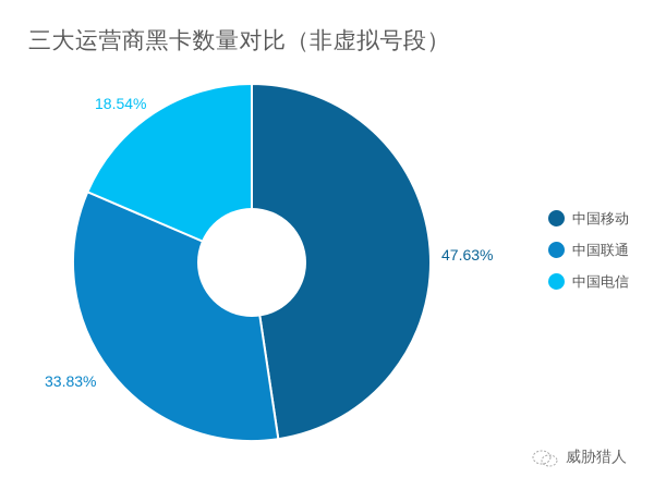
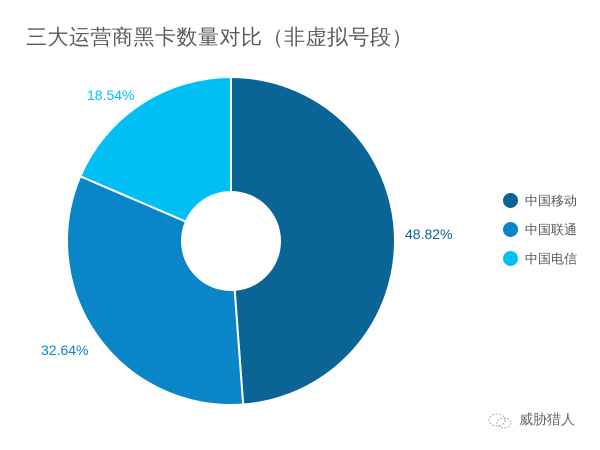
中国移动: 47.63% -> 48.82%
中国联通: 33.83% -> 32.64%
